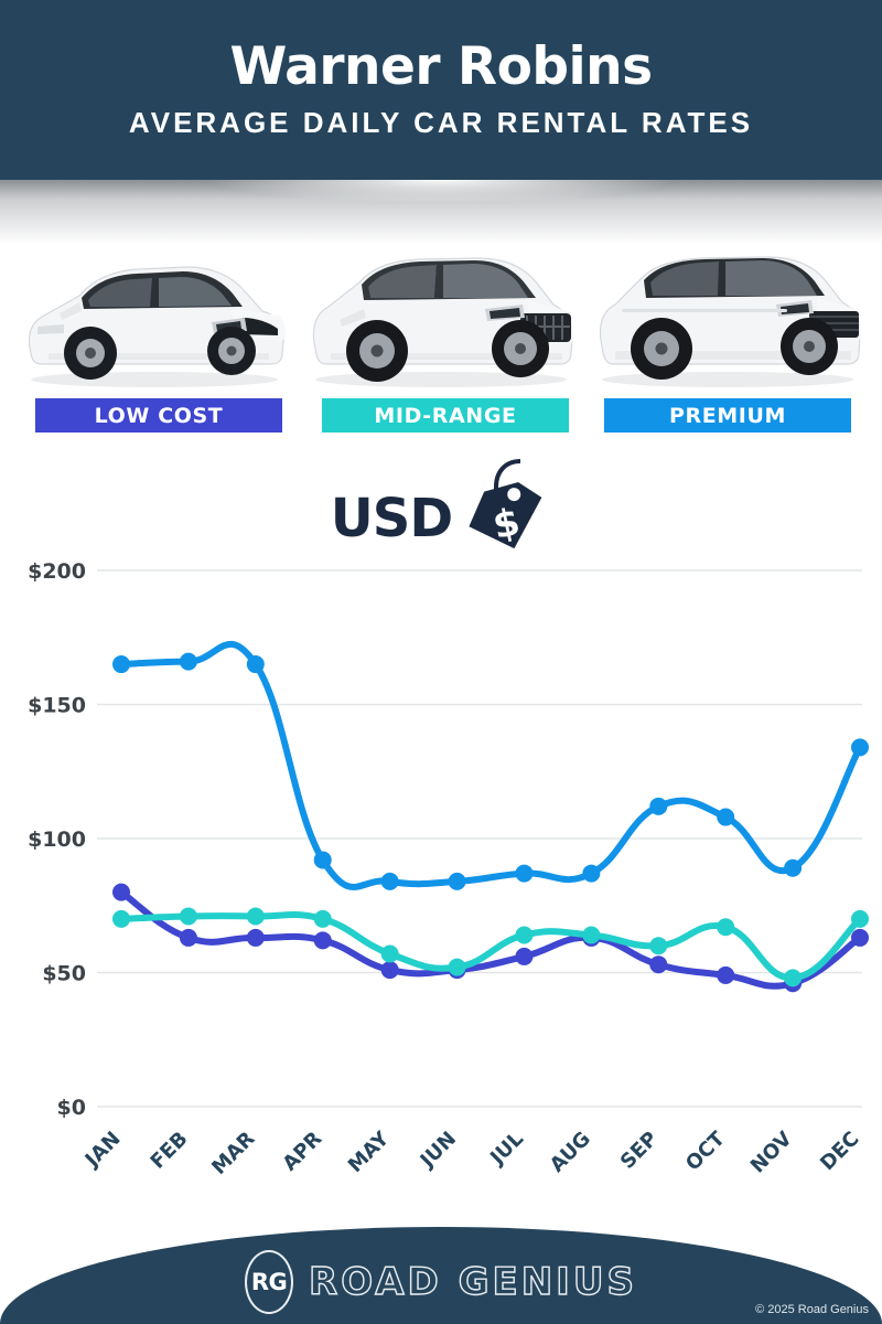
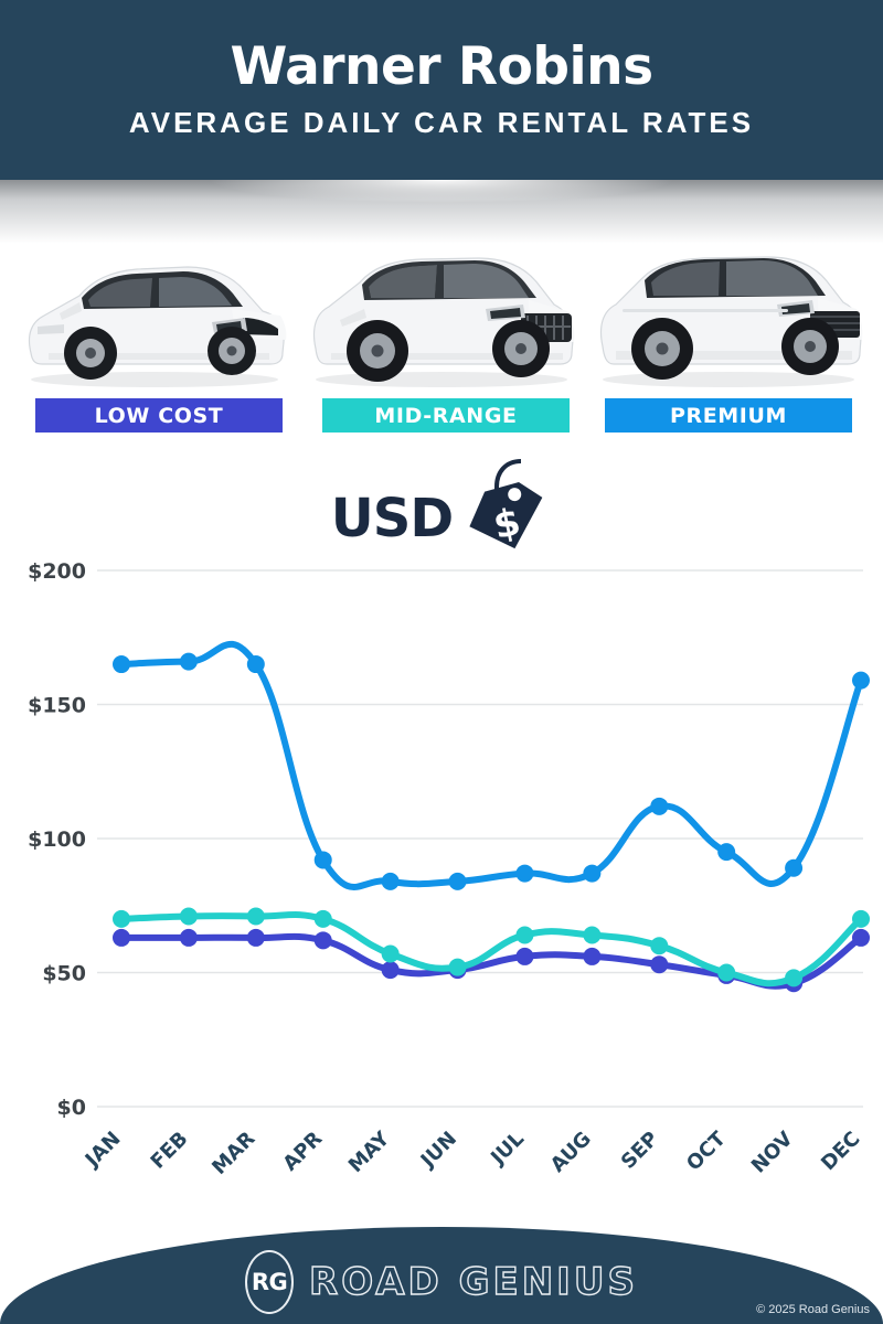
LOW COST/JAN: $80 -> $63
LOW COST/AUG: $63 -> $56
MID-RANGE/OCT: $67 -> $50
PREMIUM/OCT: $108 -> $95
PREMIUM/DEC: $134 -> $159
